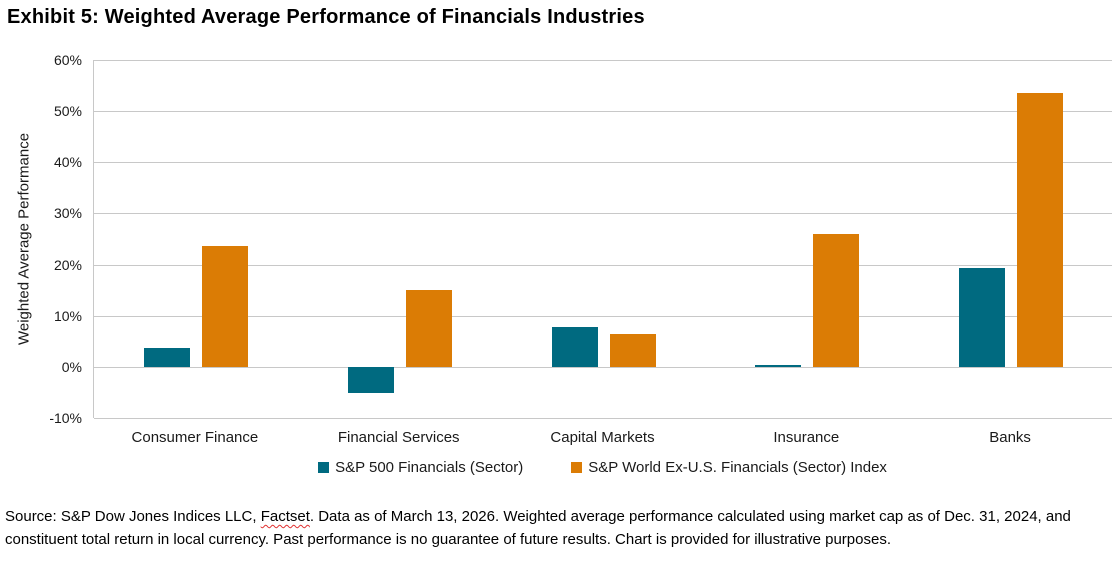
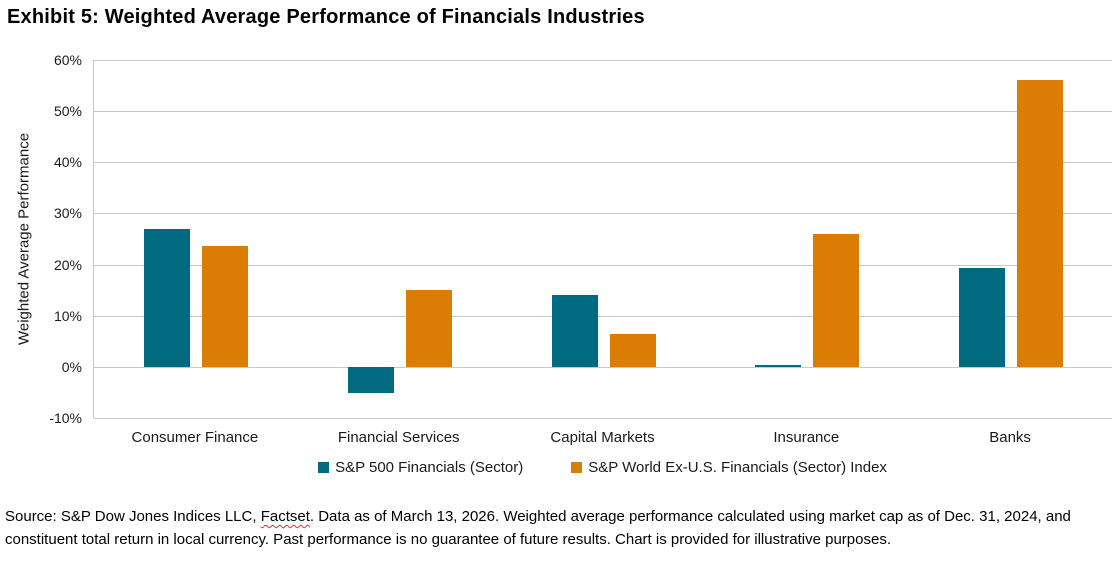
S&P 500 Financials (Sector)/Consumer Finance: 4% -> 27%
S&P 500 Financials (Sector)/Capital Markets: 8% -> 14%
S&P World Ex-U.S. Financials (Sector) Index/Banks: 54% -> 56%
